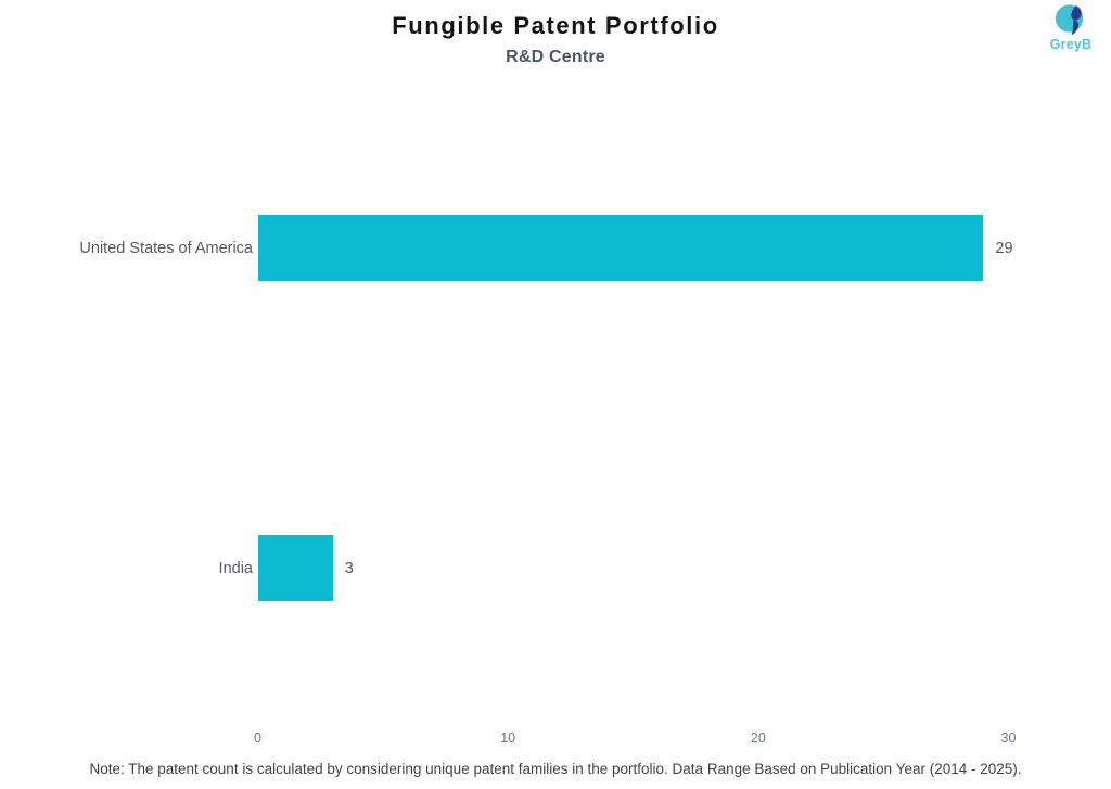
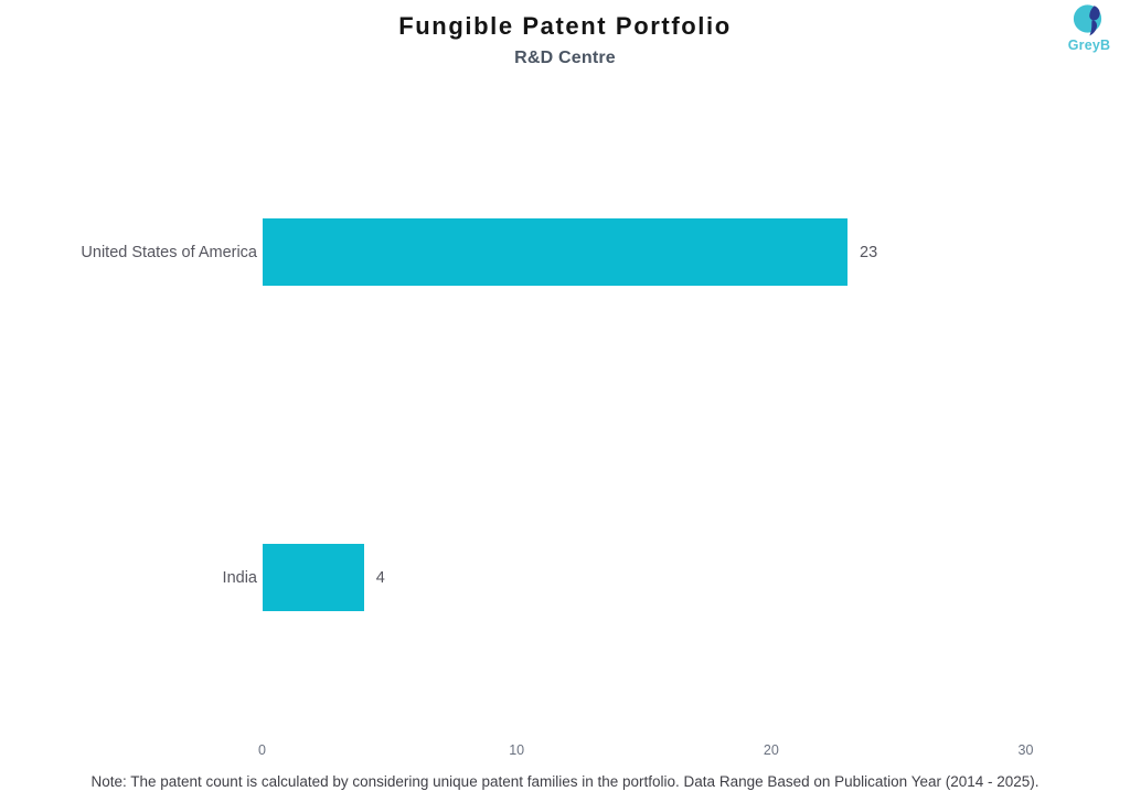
United States of America: 29 -> 23
India: 3 -> 4
